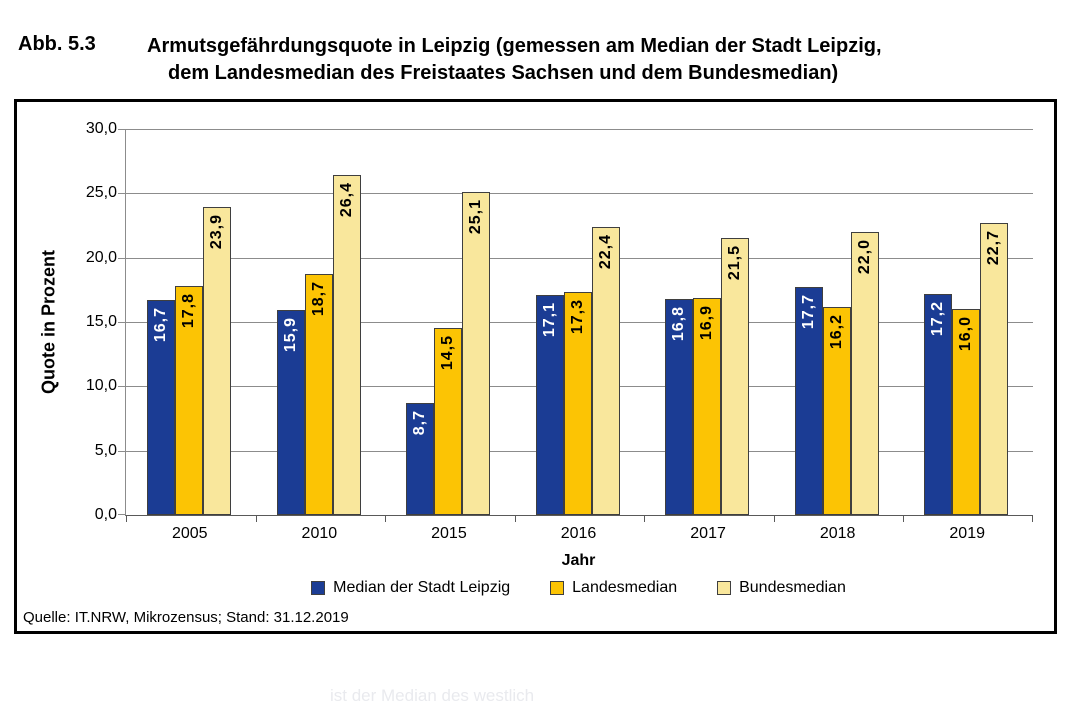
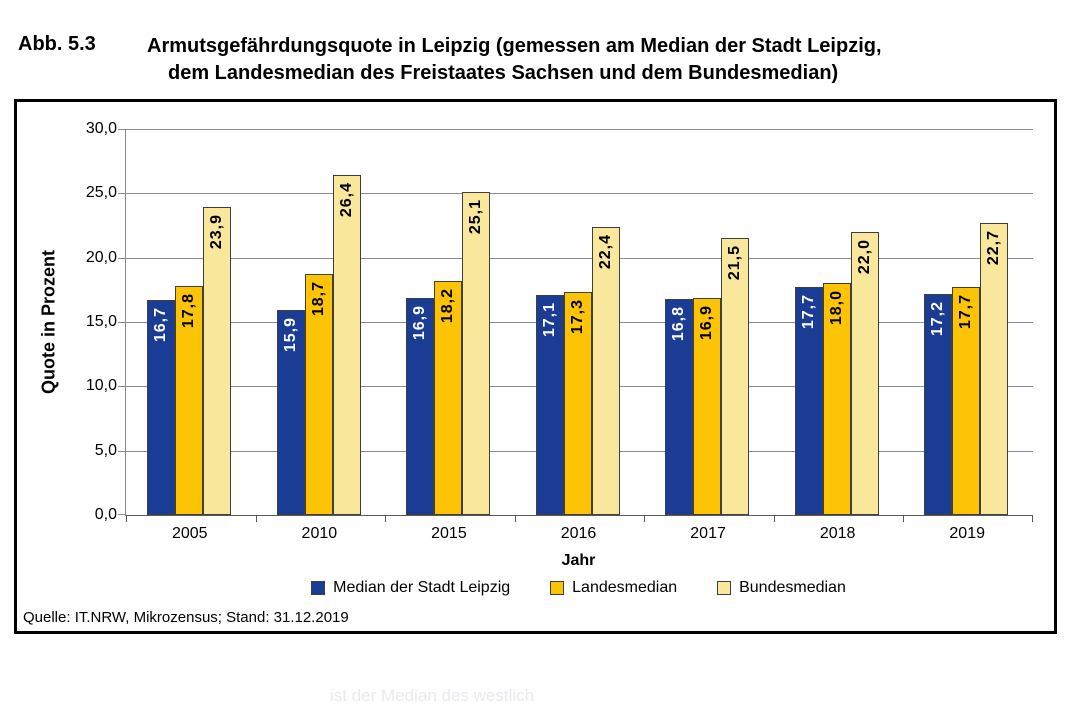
Median der Stadt Leipzig/2015: 8,7 -> 16,9
Landesmedian/2015: 14,5 -> 18,2
Landesmedian/2018: 16,2 -> 18,0
Landesmedian/2019: 16,0 -> 17,7
